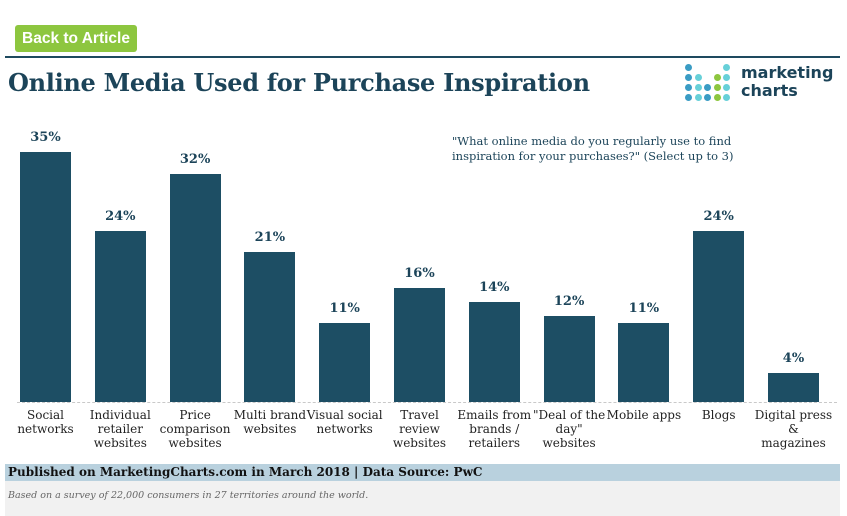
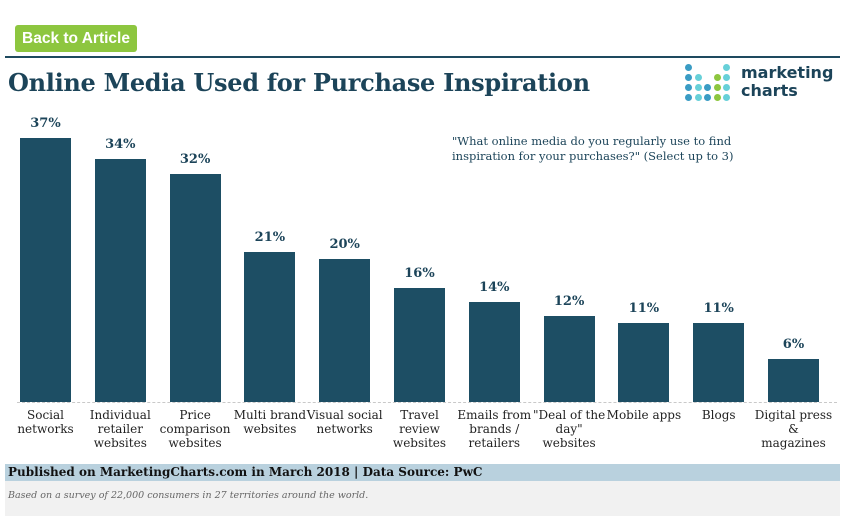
Social networks: 35% -> 37%
Individual retailer websites: 24% -> 34%
Visual social networks: 11% -> 20%
Blogs: 24% -> 11%
Digital press & magazines: 4% -> 6%
